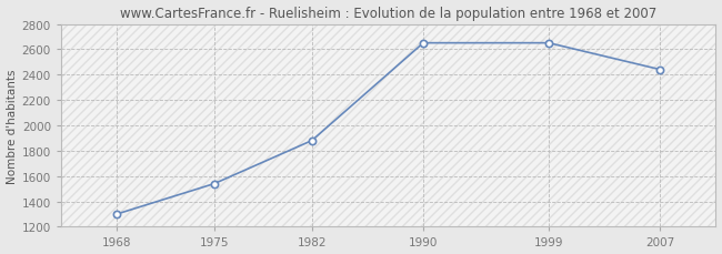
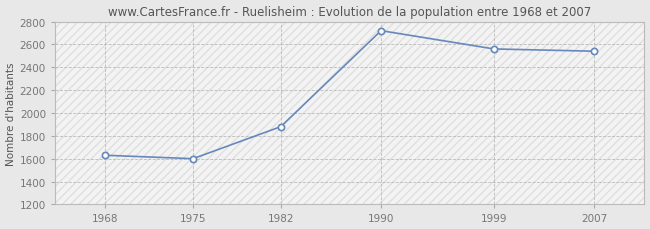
1968: 1300 -> 1630
1975: 1540 -> 1600
1990: 2650 -> 2720
1999: 2650 -> 2560
2007: 2440 -> 2540
